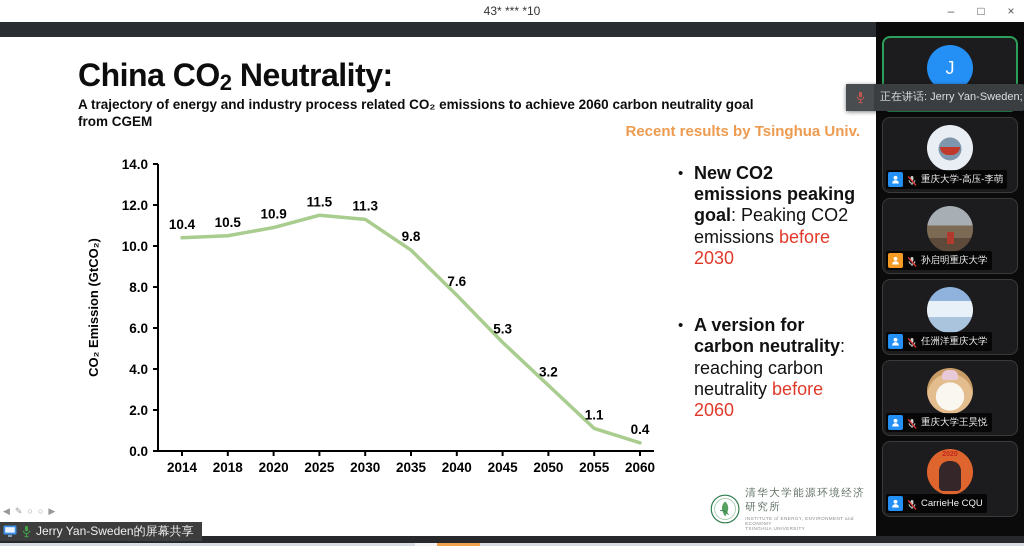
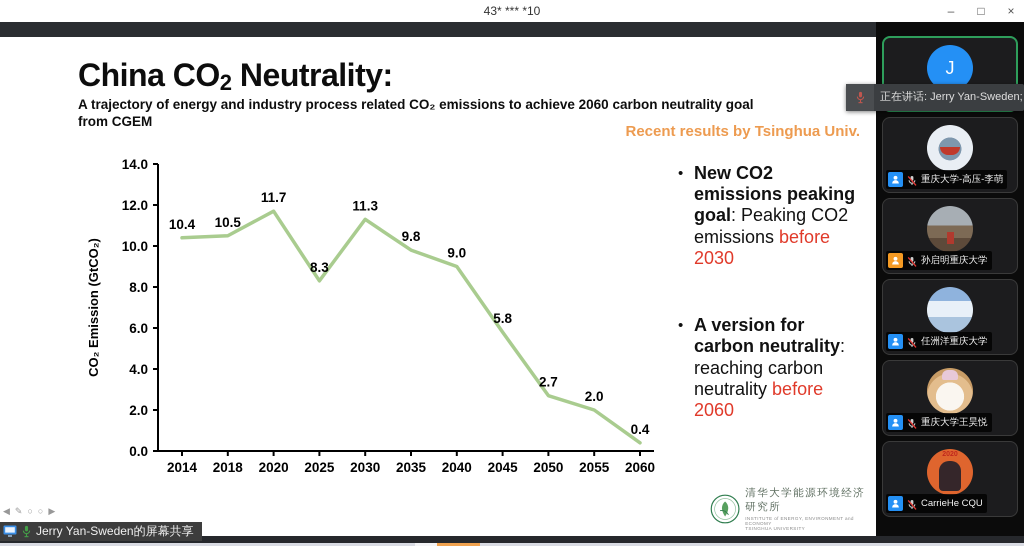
2020: 10.9 -> 11.7
2025: 11.5 -> 8.3
2040: 7.6 -> 9.0
2045: 5.3 -> 5.8
2050: 3.2 -> 2.7
2055: 1.1 -> 2.0
